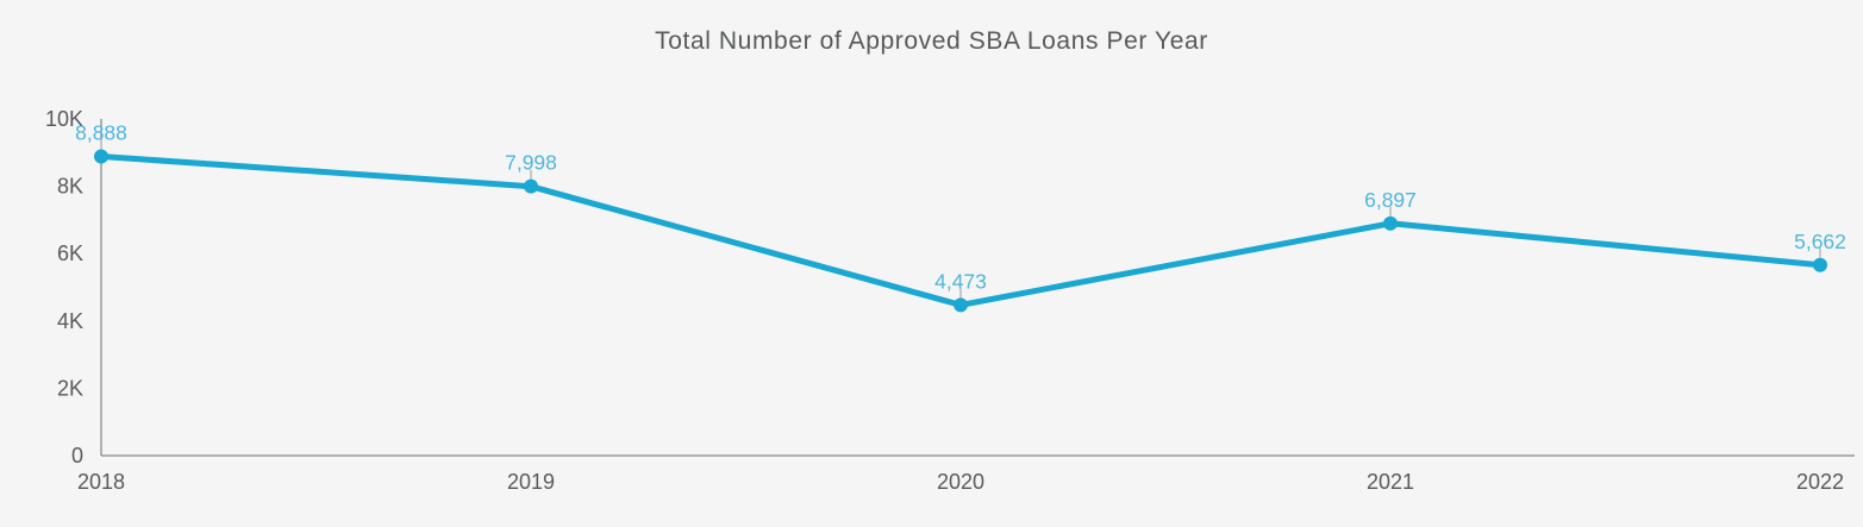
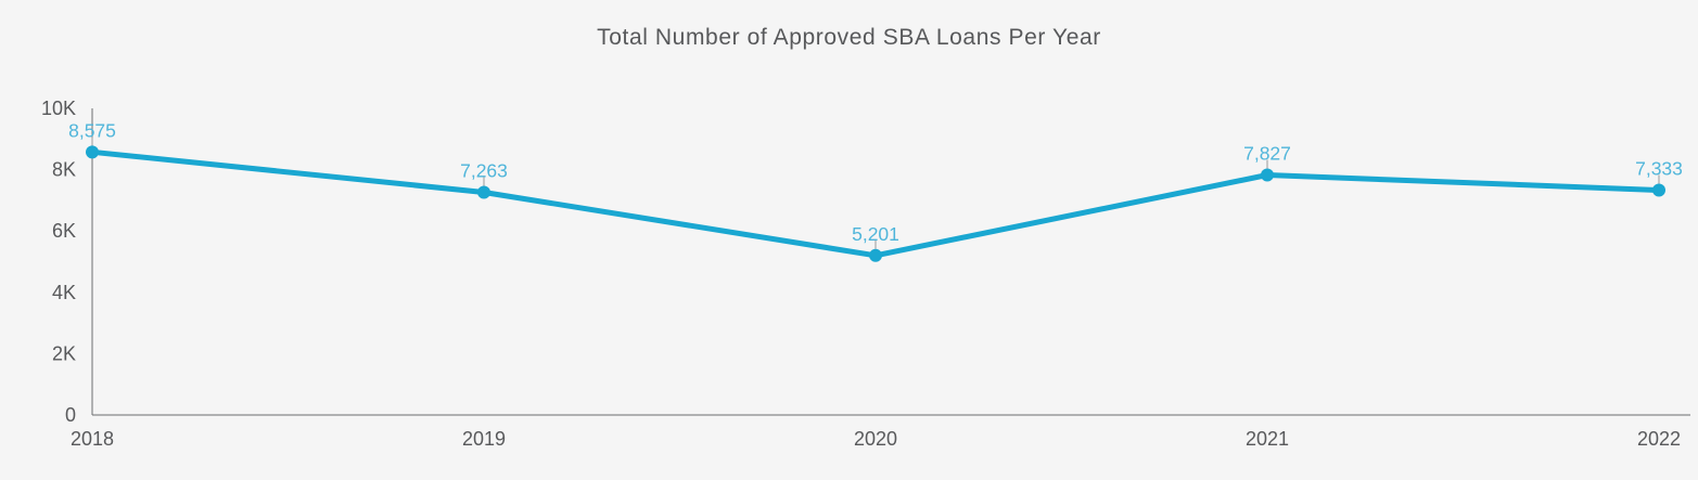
2018: 8,888 -> 8,575
2019: 7,998 -> 7,263
2020: 4,473 -> 5,201
2021: 6,897 -> 7,827
2022: 5,662 -> 7,333
